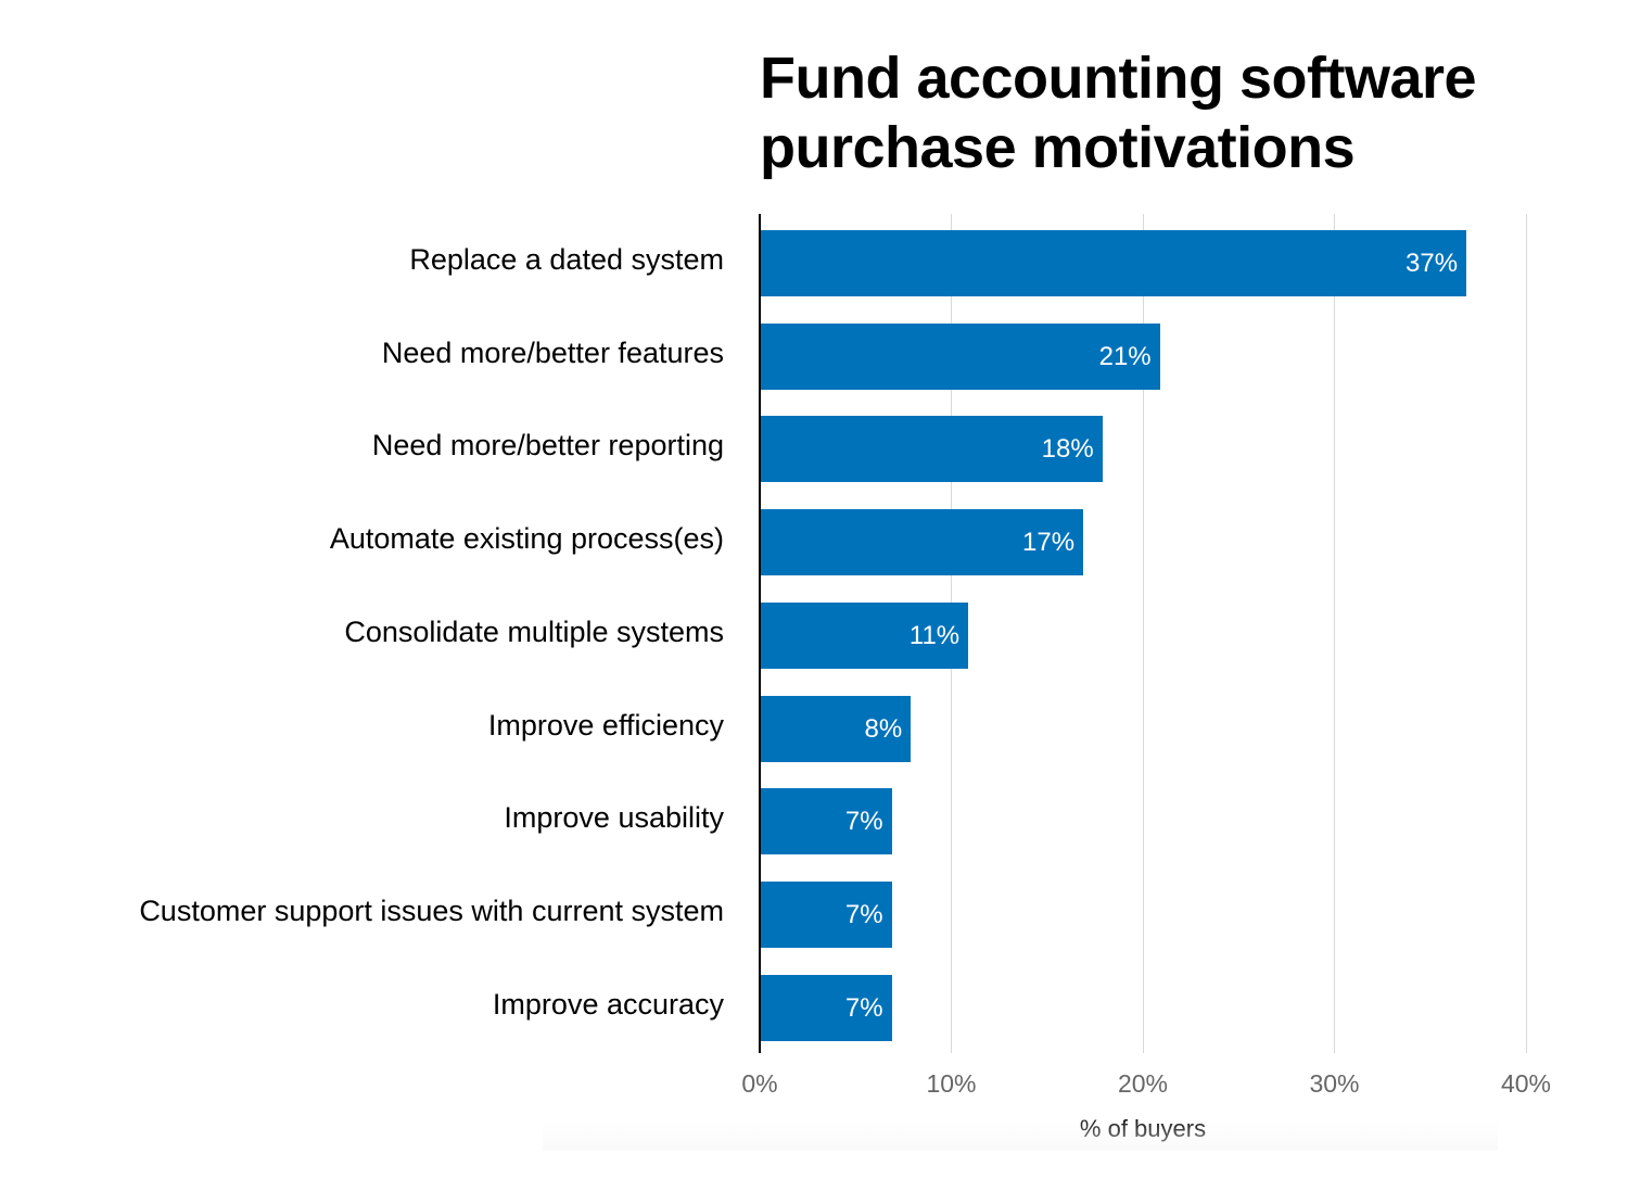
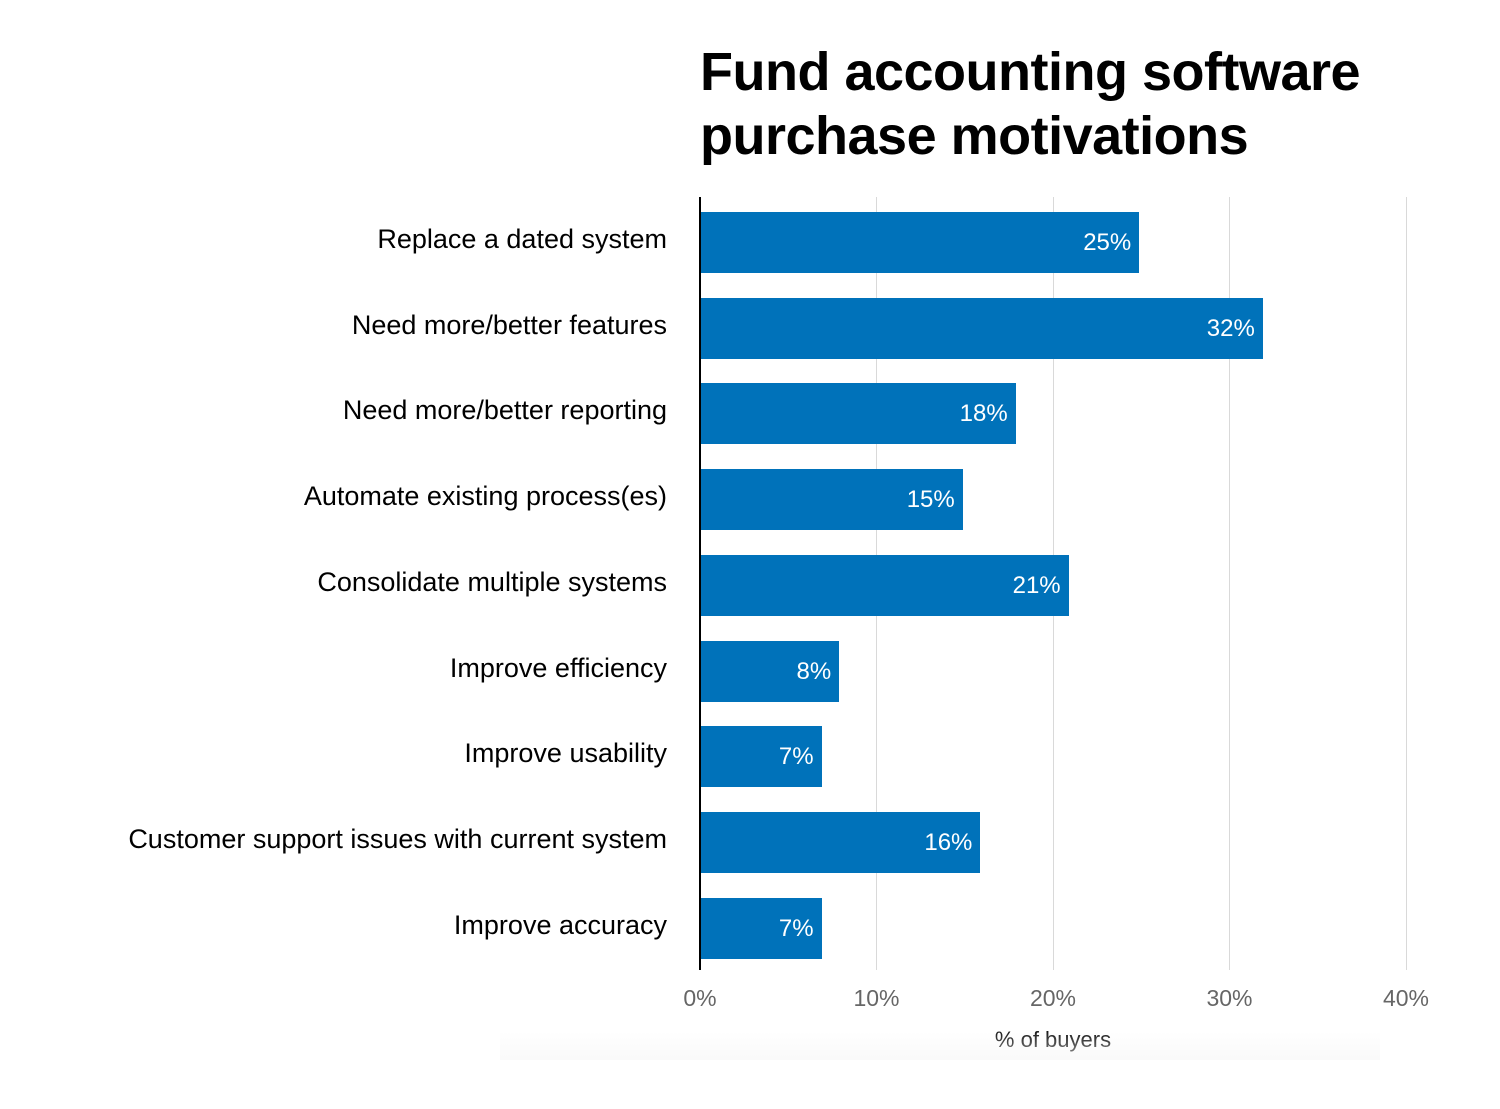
Replace a dated system: 37% -> 25%
Need more/better features: 21% -> 32%
Automate existing process(es): 17% -> 15%
Consolidate multiple systems: 11% -> 21%
Customer support issues with current system: 7% -> 16%
